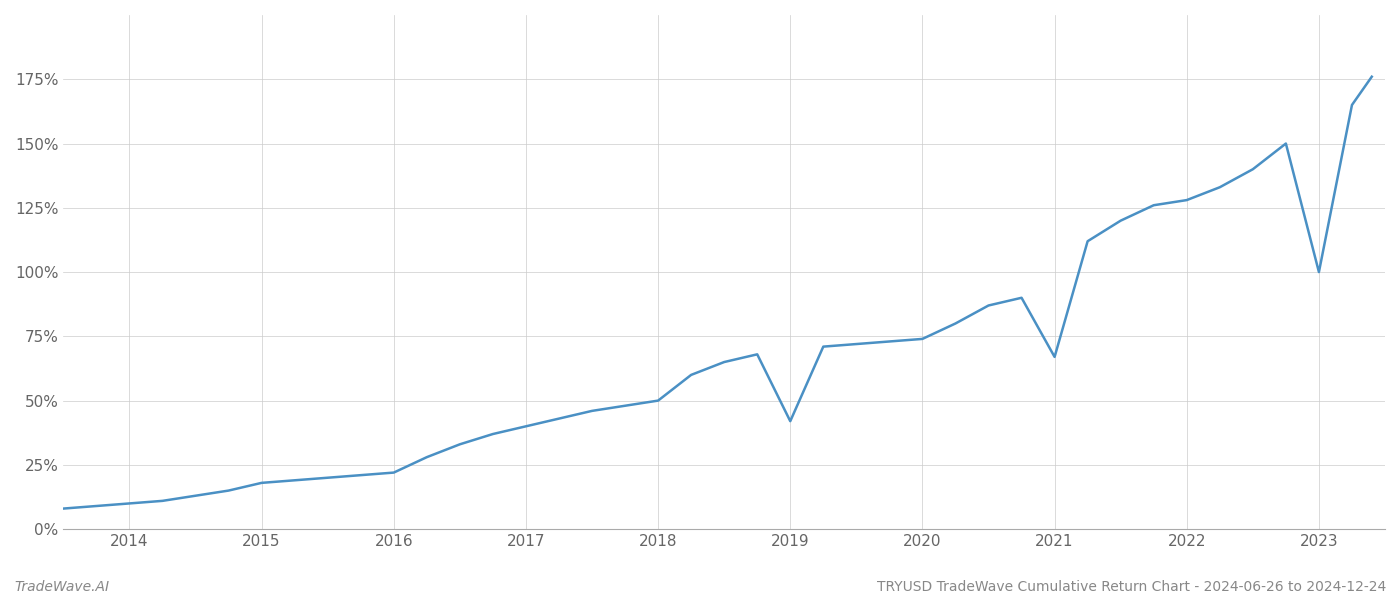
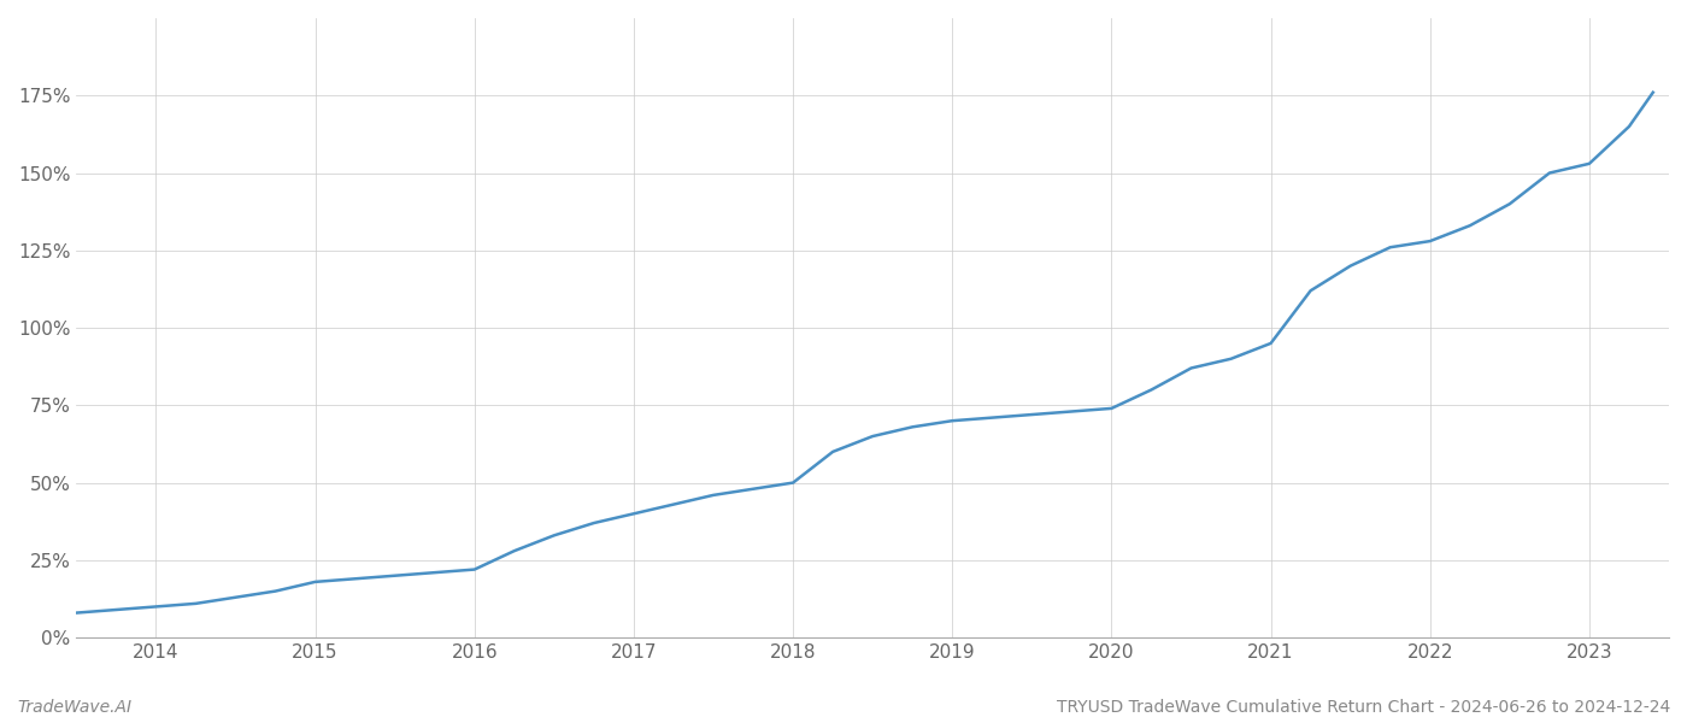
2019: 42% -> 70%
2021: 67% -> 95%
2023: 100% -> 153%
